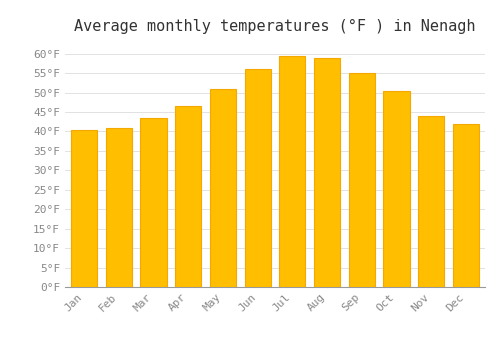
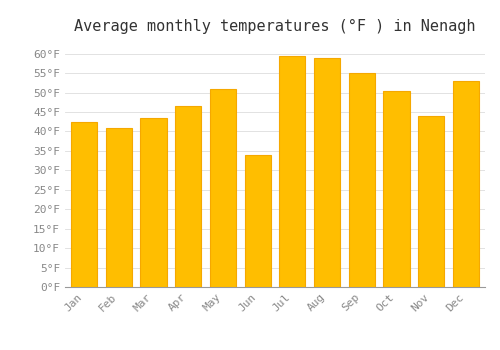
Jan: 40.5°F -> 42.5°F
Jun: 56.0°F -> 34.0°F
Dec: 42.0°F -> 53.0°F
